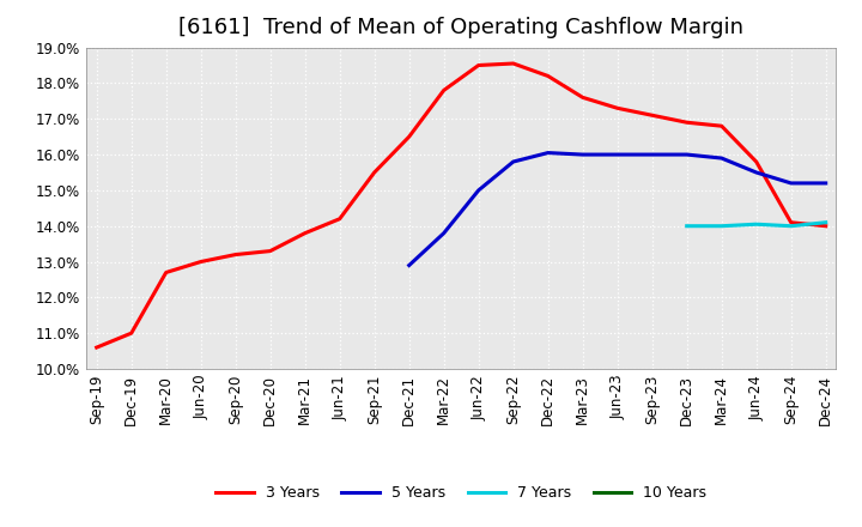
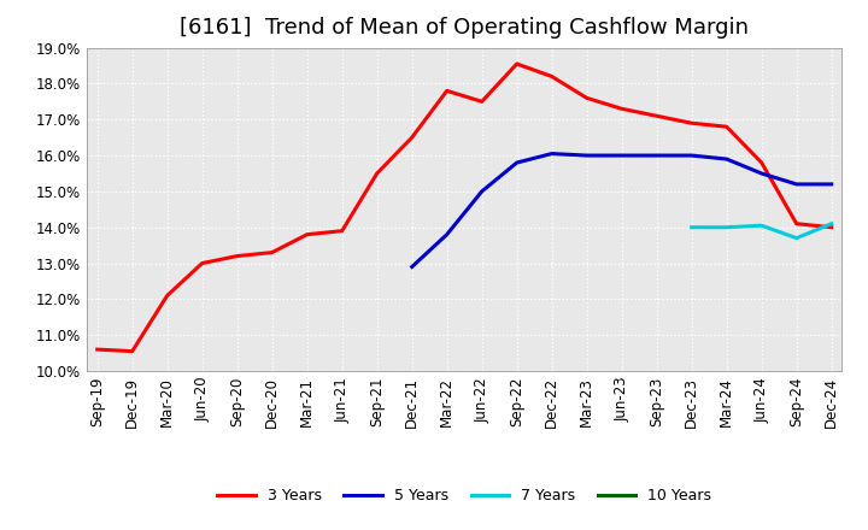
3 Years/Dec-19: 11.00% -> 10.55%
3 Years/Mar-20: 12.70% -> 12.10%
3 Years/Jun-21: 14.20% -> 13.90%
3 Years/Jun-22: 18.50% -> 17.50%
7 Years/Sep-24: 14.00% -> 13.70%
